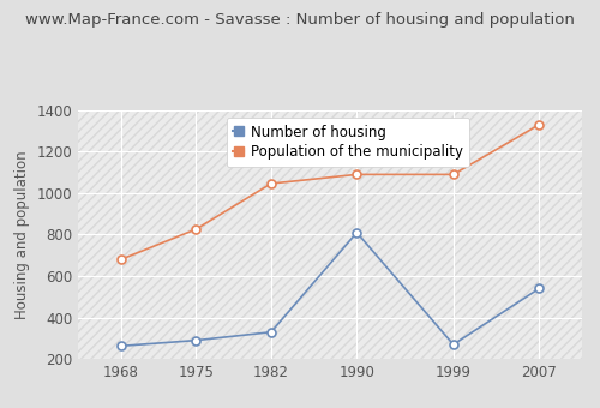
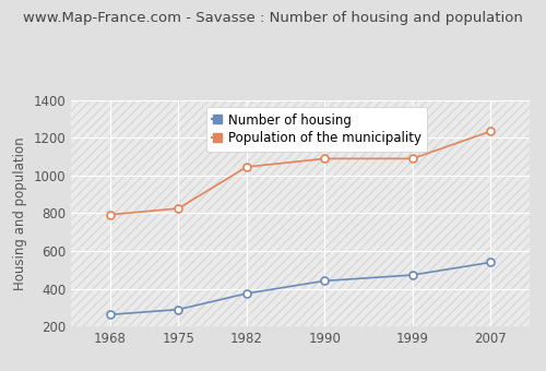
Population of the municipality/1968: 680 -> 790
Number of housing/1982: 330 -> 380
Number of housing/1990: 810 -> 440
Number of housing/1999: 270 -> 470
Population of the municipality/2007: 1330 -> 1240
